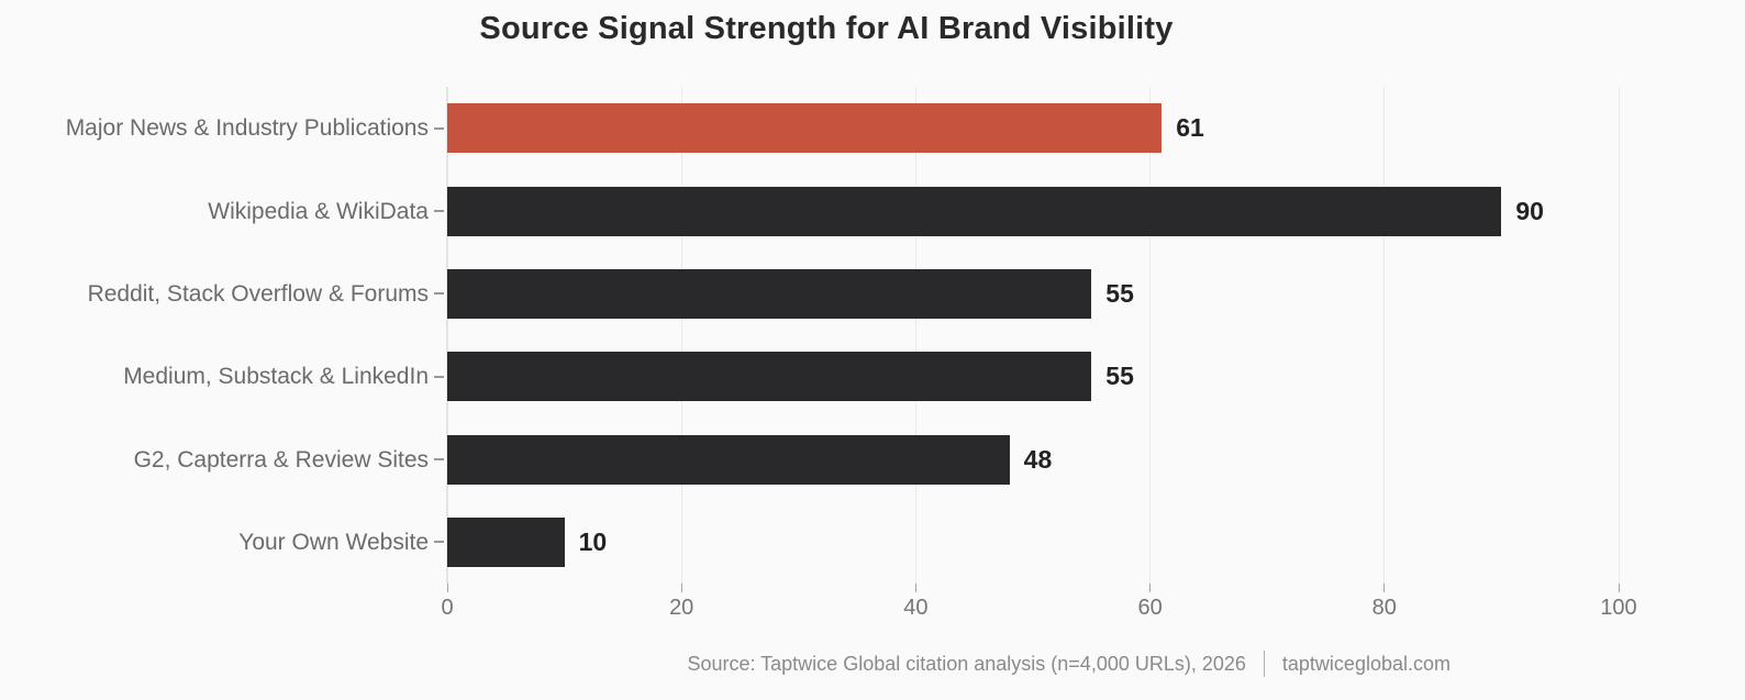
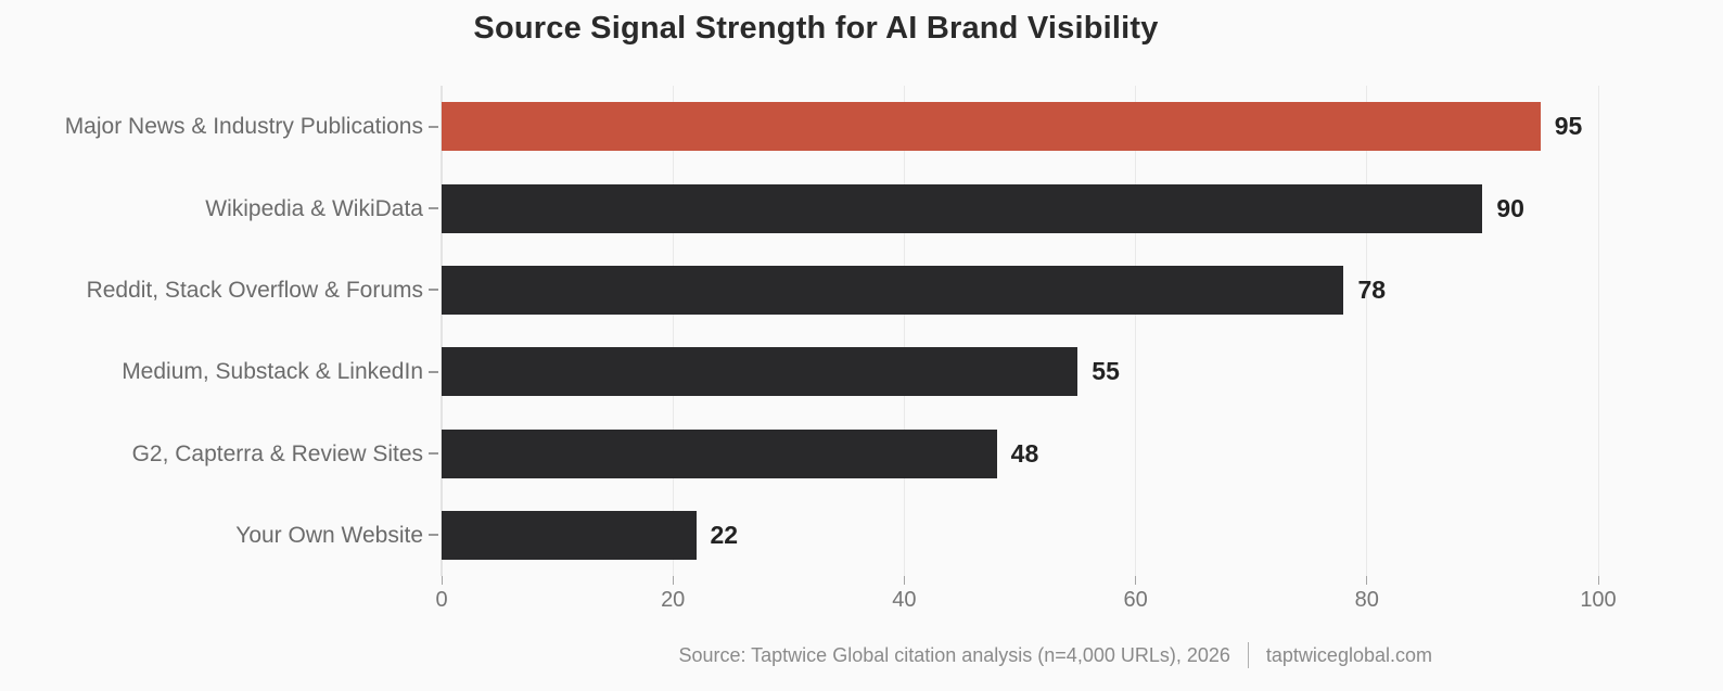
Major News & Industry Publications: 61 -> 95
Reddit, Stack Overflow & Forums: 55 -> 78
Your Own Website: 10 -> 22
